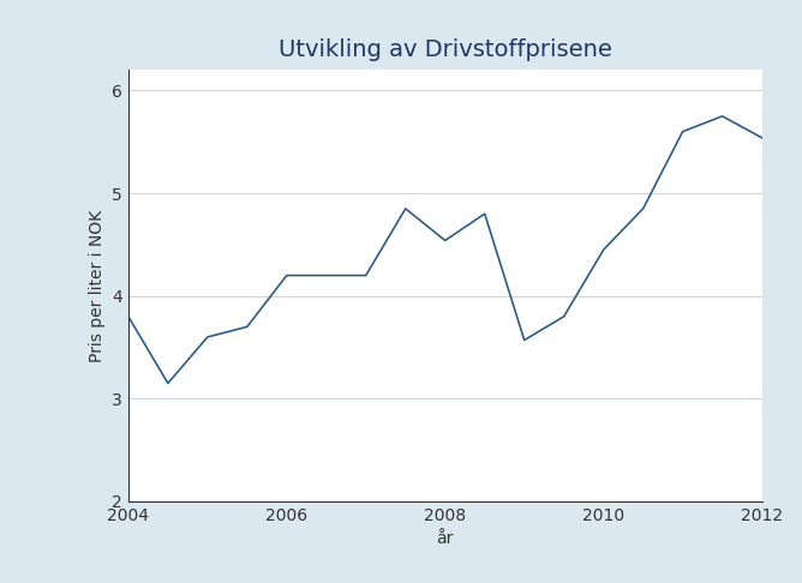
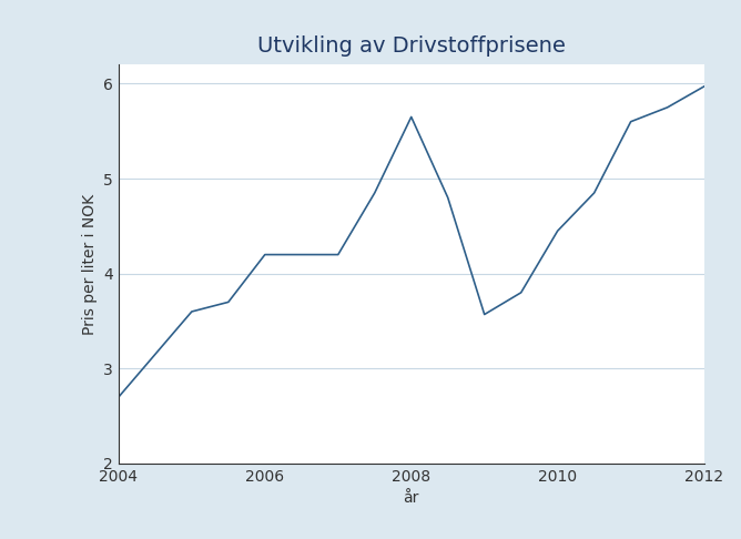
2004: 3.80 -> 2.70
2008: 4.54 -> 5.65
2012: 5.54 -> 5.97
